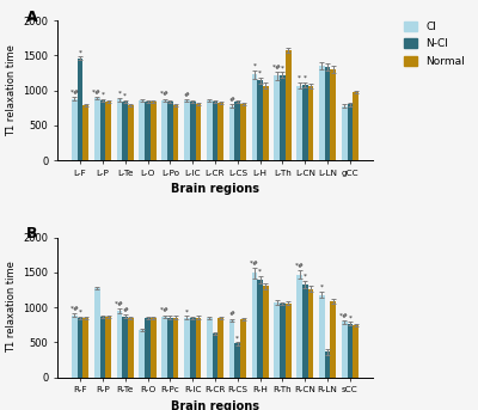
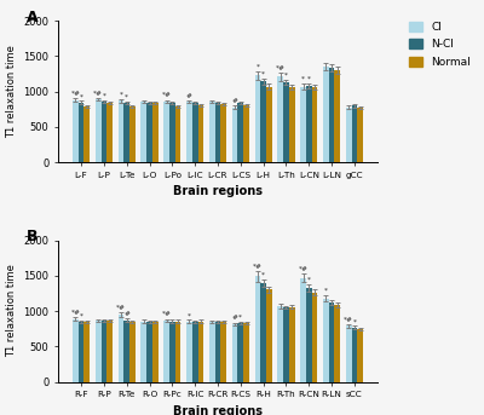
N-CI/L-F: 1460 -> 840
N-CI/L-Th: 1220 -> 1130
Normal/L-Th: 1580 -> 1060
Normal/gCC: 980 -> 780
CI/R-P: 1280 -> 870
CI/R-O: 680 -> 860
N-CI/R-CR: 620 -> 840
N-CI/R-CS: 480 -> 830
N-CI/R-LN: 360 -> 1120
